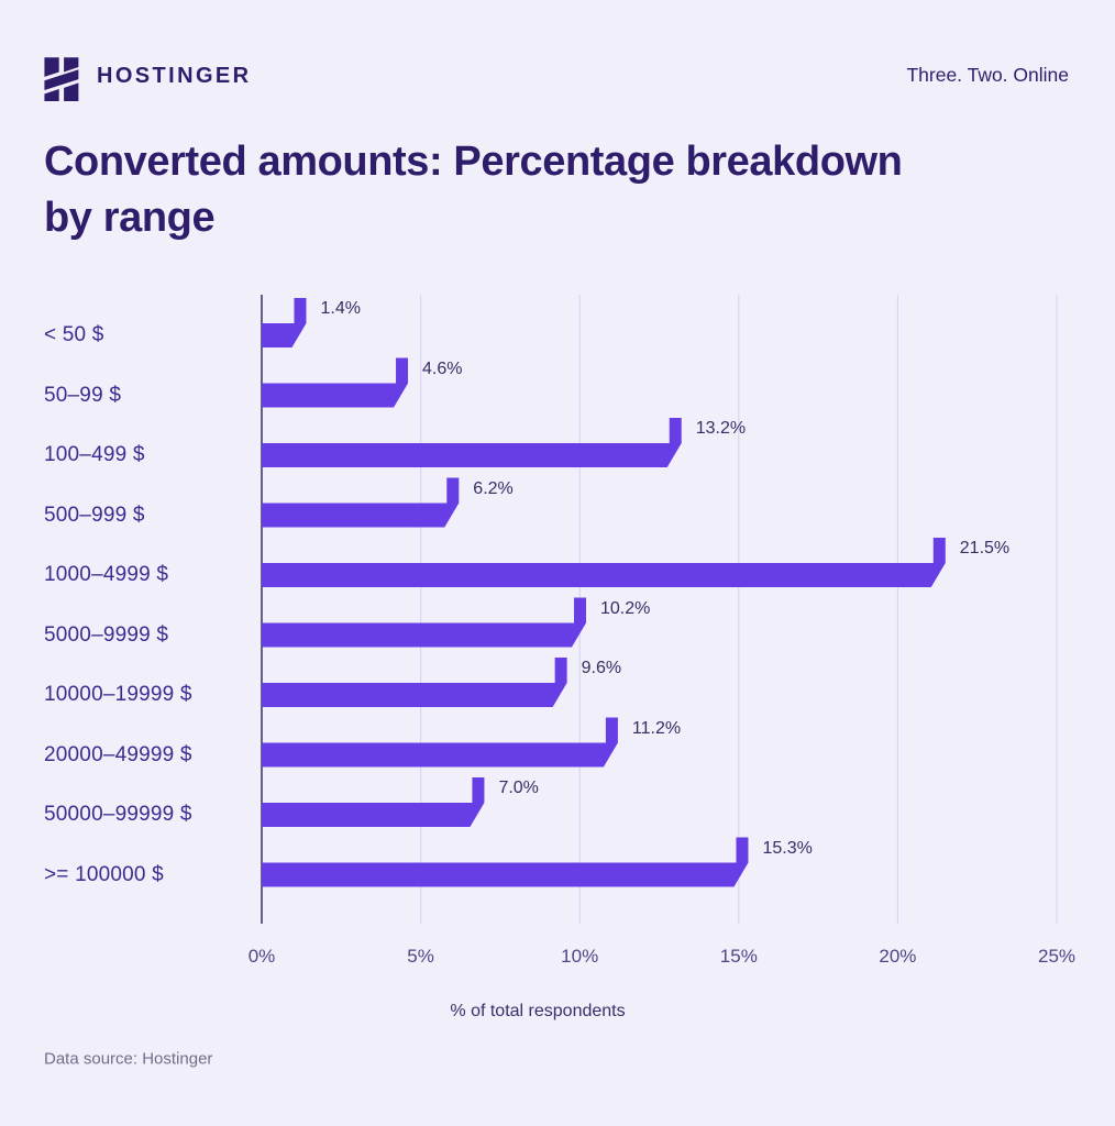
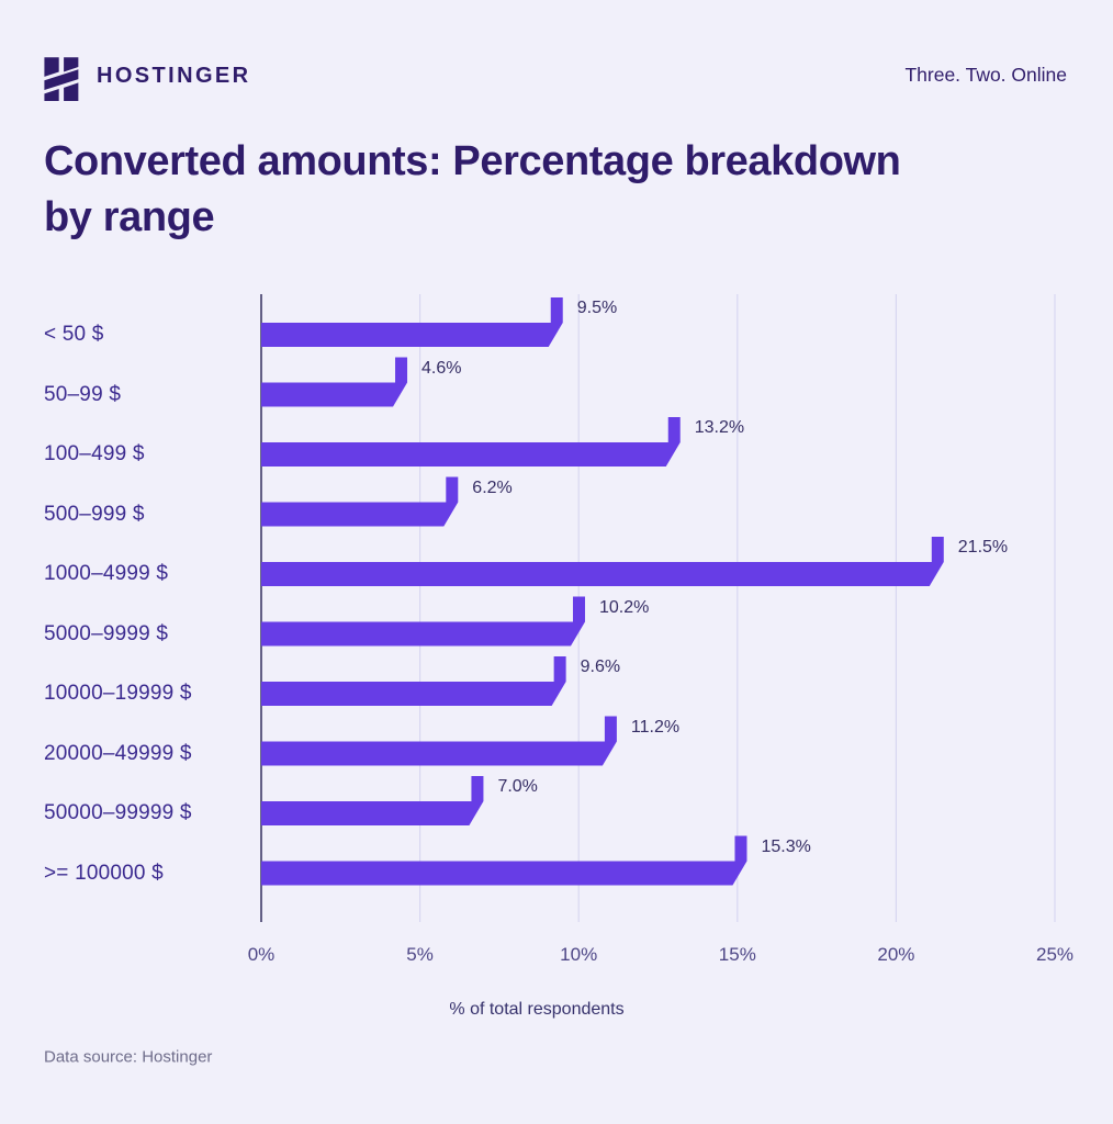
< 50 $: 1.4% -> 9.5%
